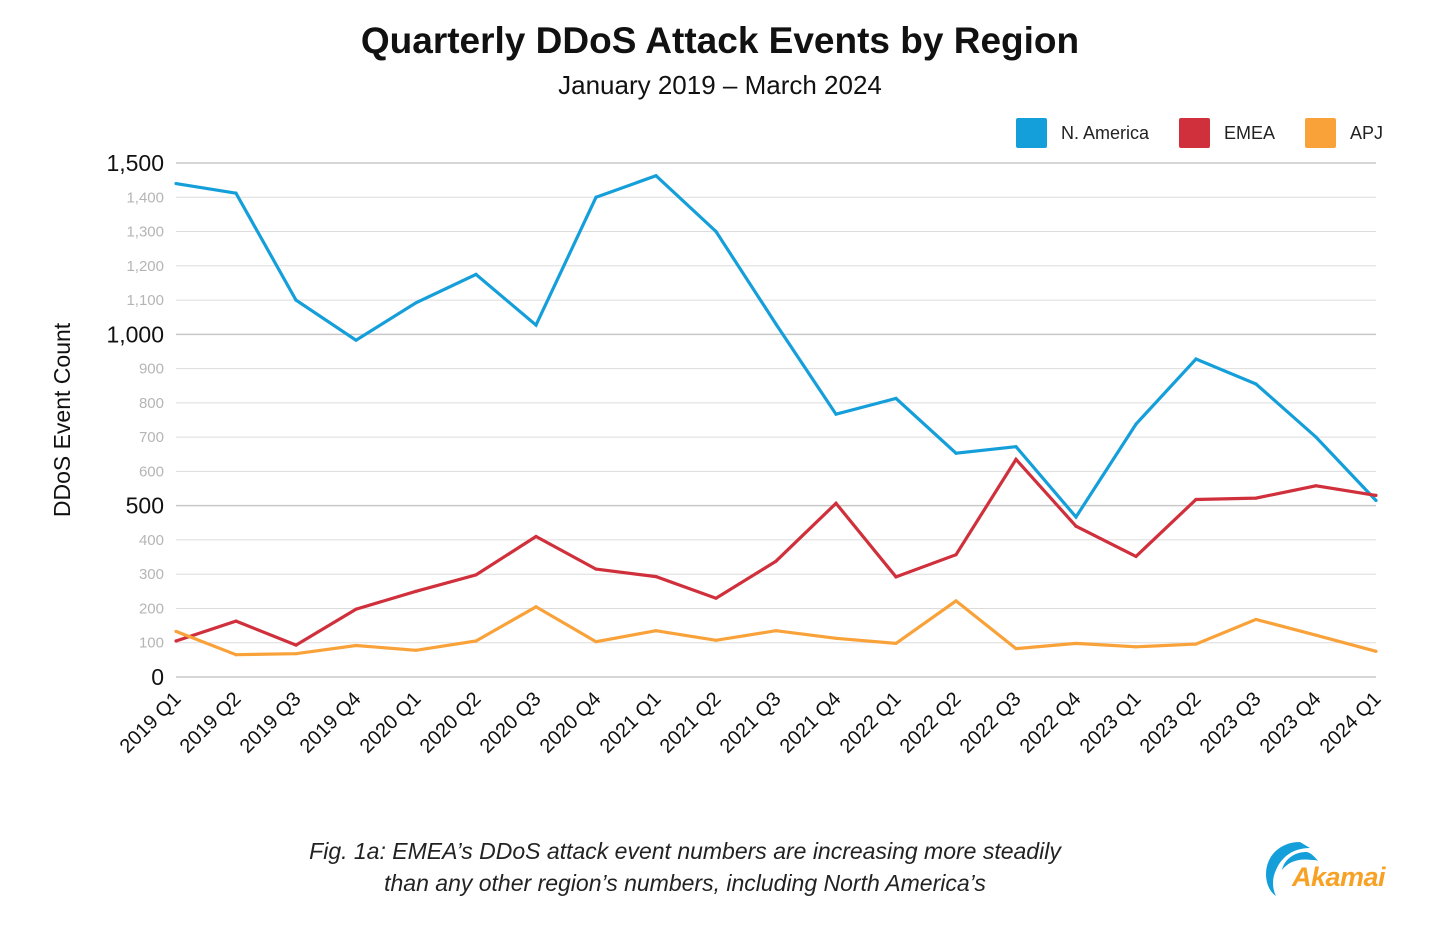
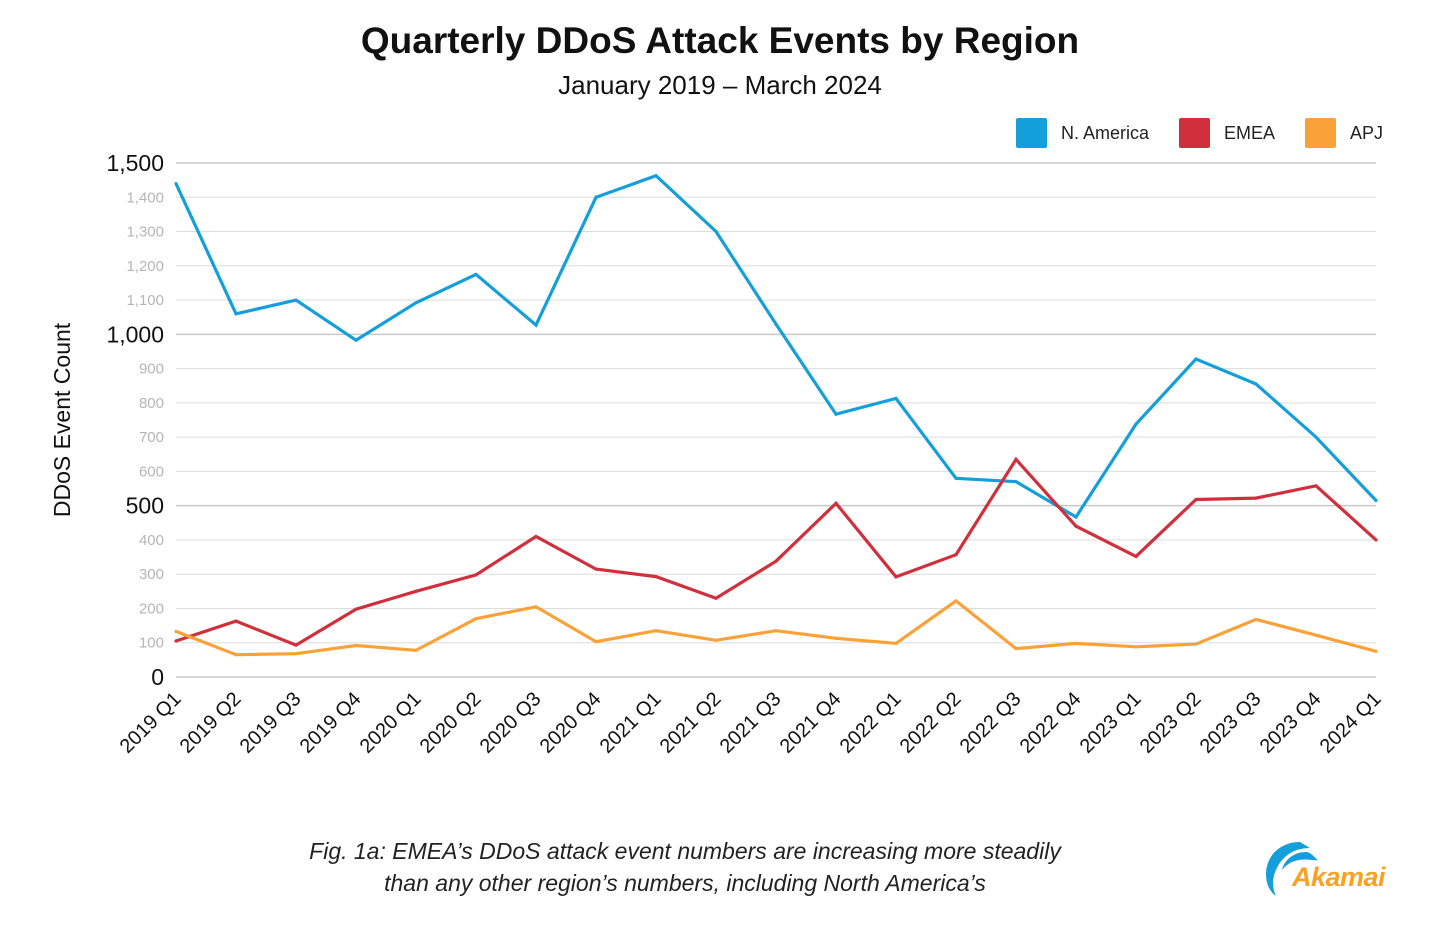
N. America/2019 Q2: 1410 -> 1060
APJ/2020 Q2: 100 -> 170
N. America/2022 Q2: 650 -> 580
N. America/2022 Q3: 670 -> 570
EMEA/2024 Q1: 530 -> 400
